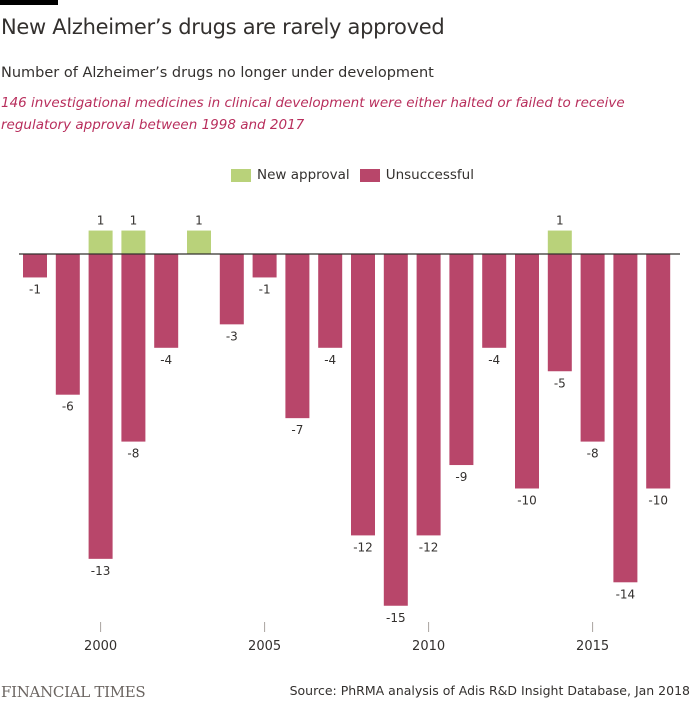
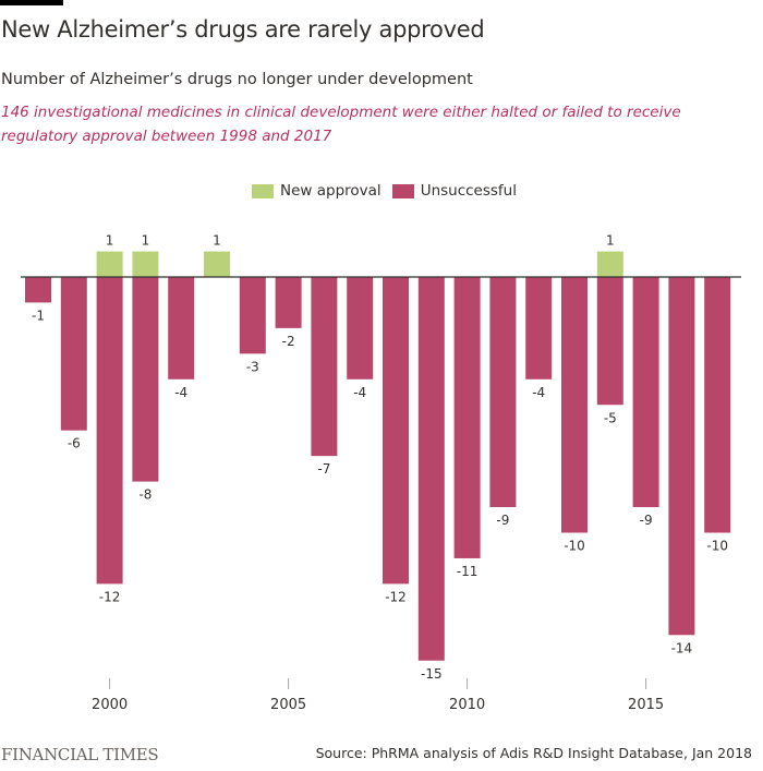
Unsuccessful/2000: -13 -> -12
Unsuccessful/2005: -1 -> -2
Unsuccessful/2010: -12 -> -11
Unsuccessful/2015: -8 -> -9
